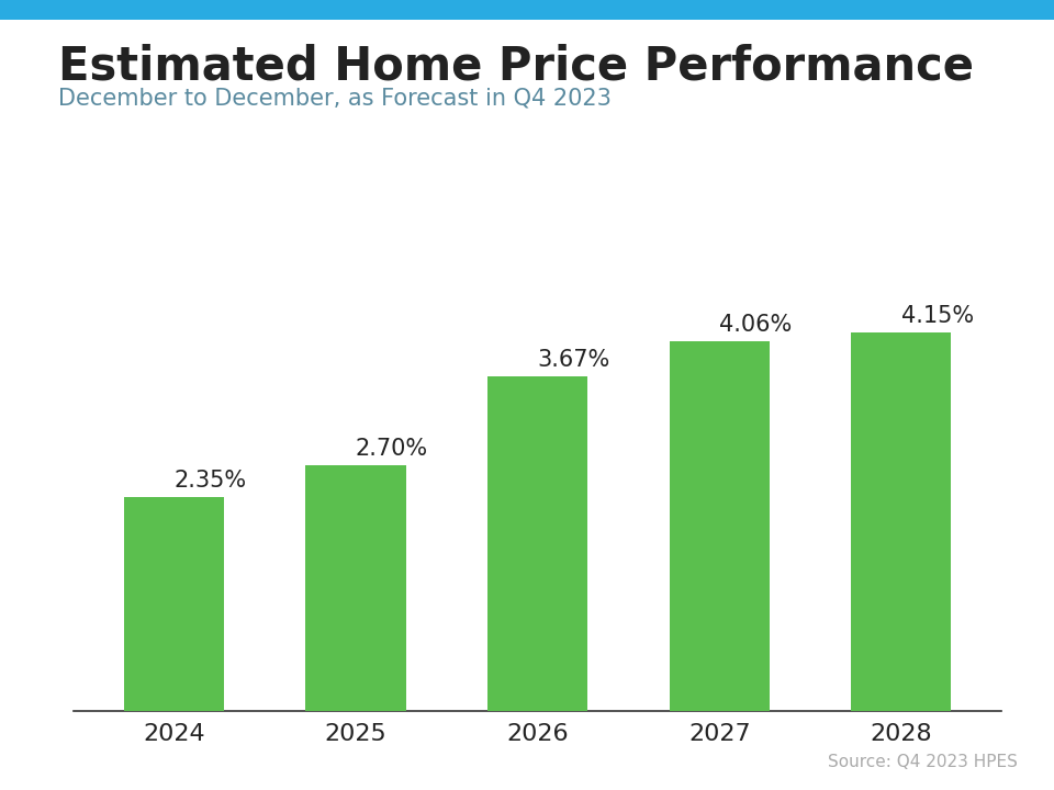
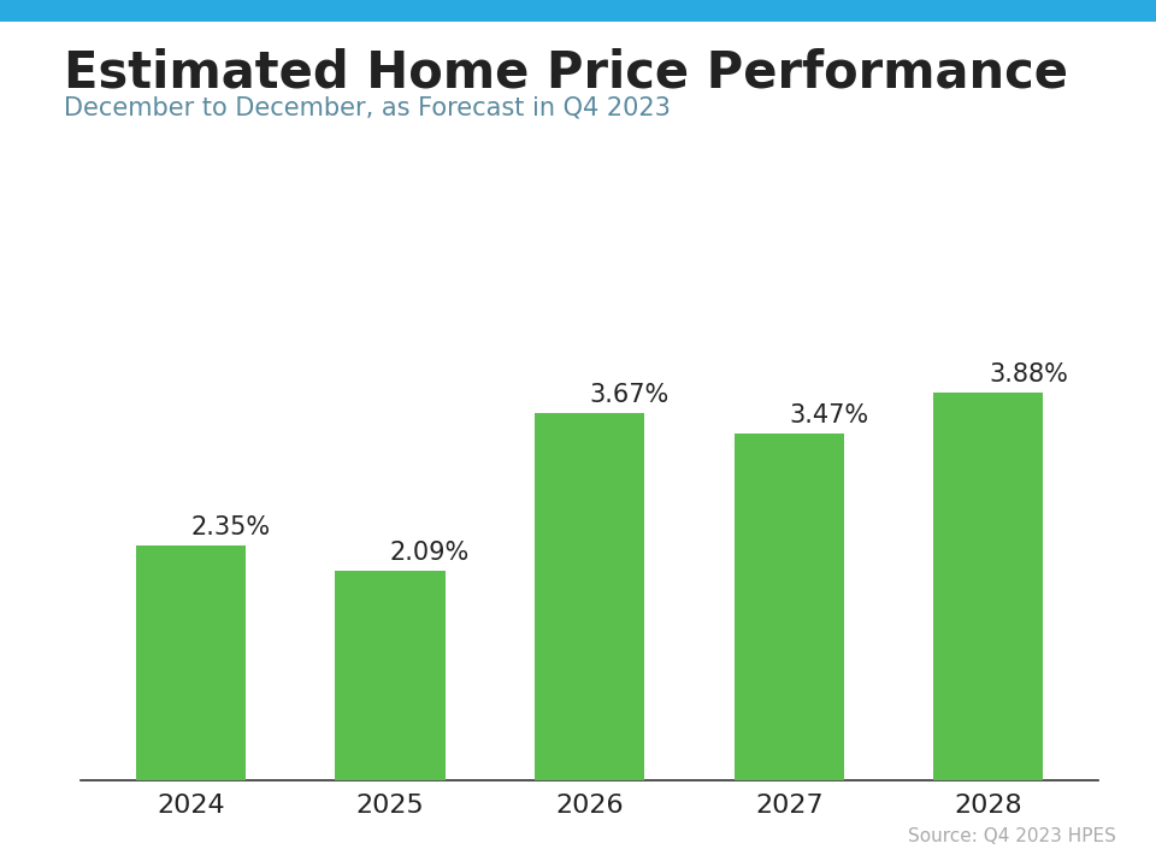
2025: 2.70% -> 2.09%
2027: 4.06% -> 3.47%
2028: 4.15% -> 3.88%
